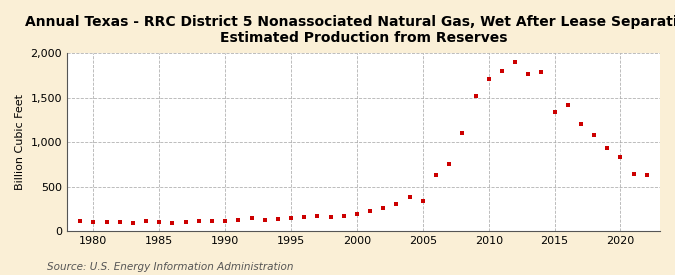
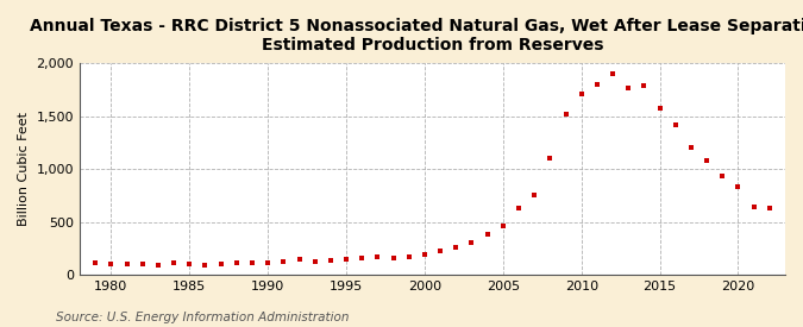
2005: 340 -> 460
2015: 1,340 -> 1,580
